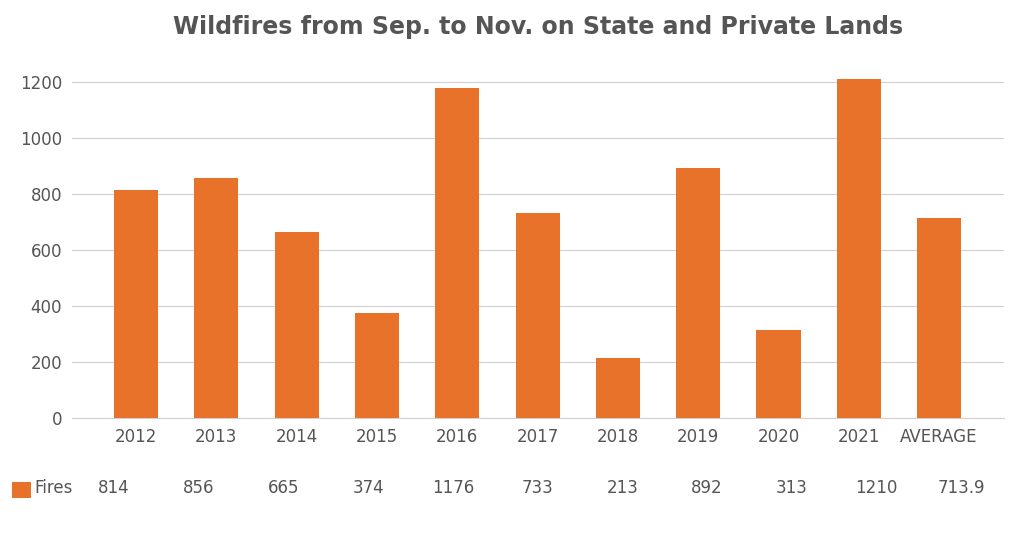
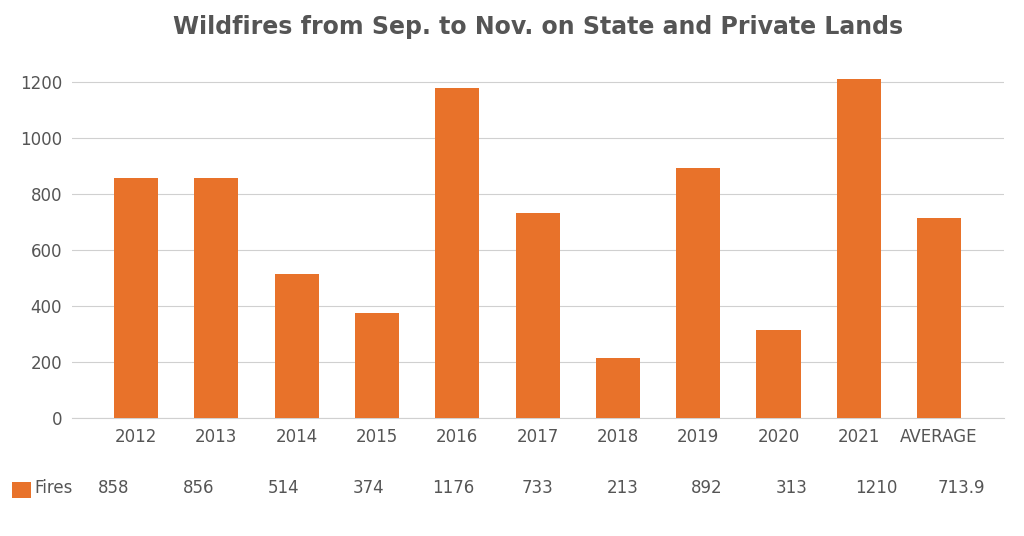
2012: 814 -> 858
2014: 665 -> 514
